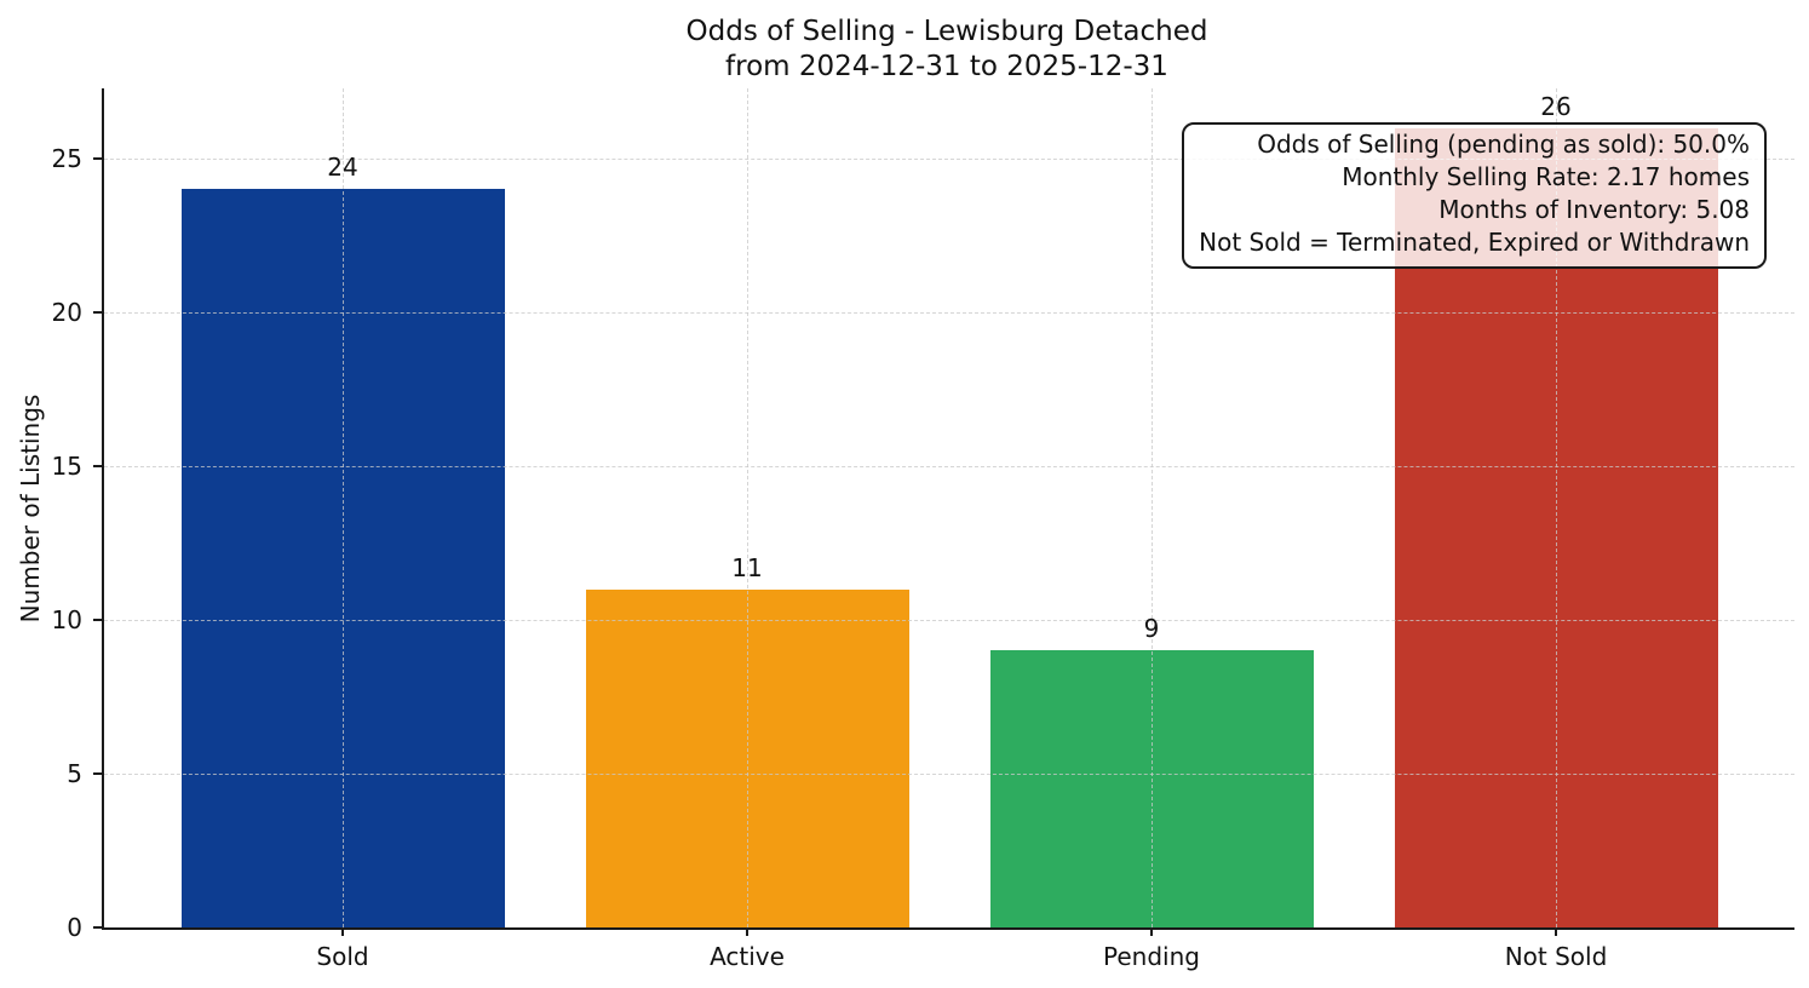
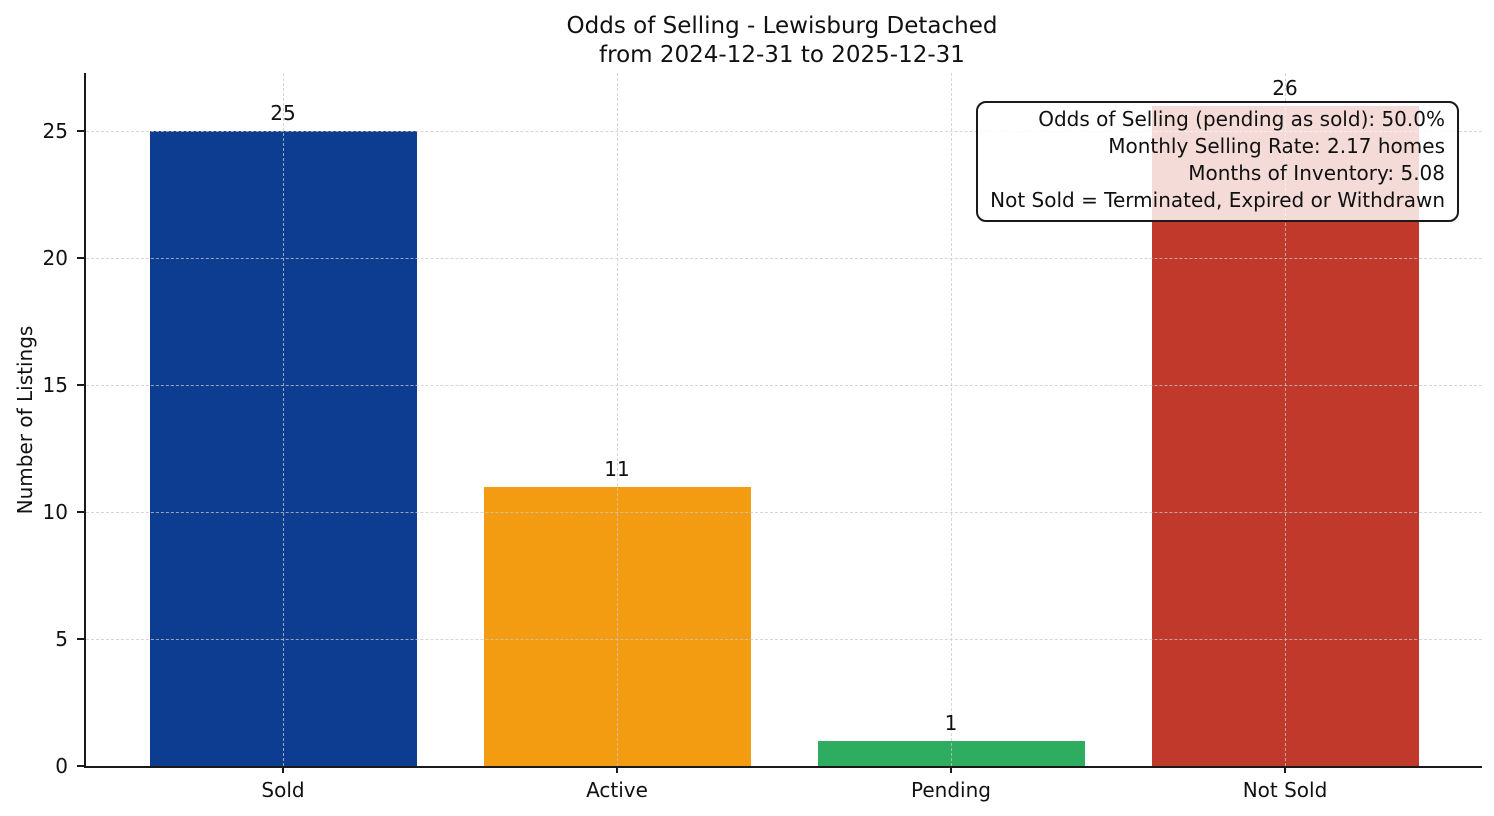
Sold: 24 -> 25
Pending: 9 -> 1
